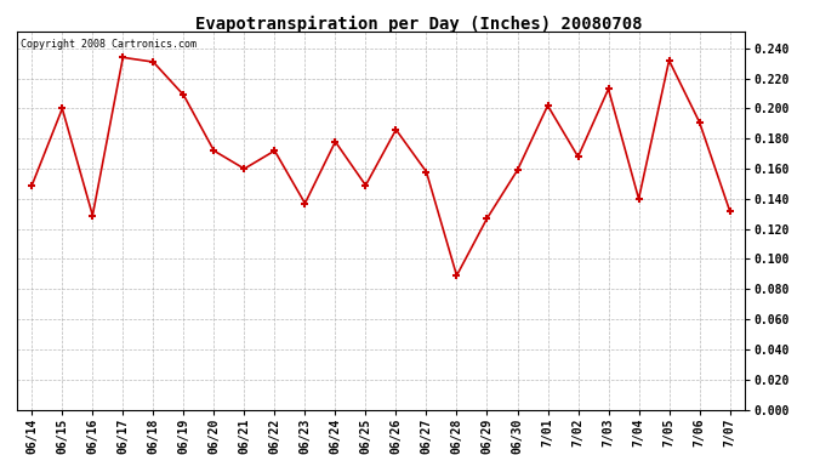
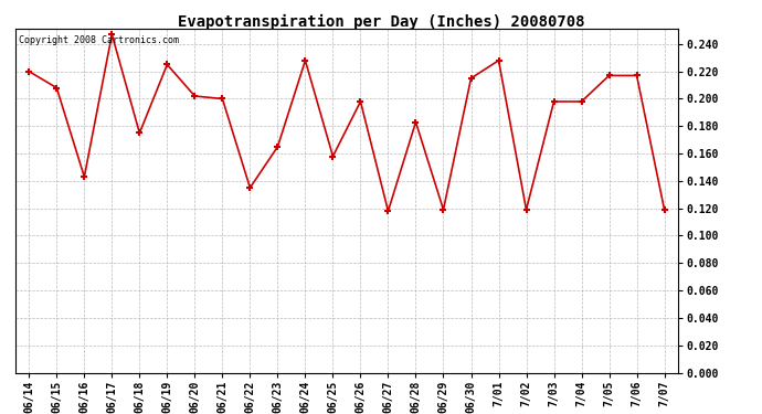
06/14: 0.149 -> 0.220
06/15: 0.200 -> 0.208
06/16: 0.129 -> 0.143
06/17: 0.234 -> 0.247
06/18: 0.231 -> 0.175
06/19: 0.209 -> 0.225
06/20: 0.172 -> 0.202
06/21: 0.160 -> 0.200
06/22: 0.172 -> 0.135
06/23: 0.137 -> 0.165
06/24: 0.178 -> 0.228
06/25: 0.149 -> 0.158
06/26: 0.186 -> 0.198
06/27: 0.158 -> 0.118
06/28: 0.089 -> 0.183
06/29: 0.127 -> 0.119
06/30: 0.159 -> 0.215
7/01: 0.202 -> 0.228
7/02: 0.168 -> 0.119
7/03: 0.213 -> 0.198
7/04: 0.140 -> 0.198
7/05: 0.232 -> 0.217
7/06: 0.191 -> 0.217
7/07: 0.132 -> 0.119
